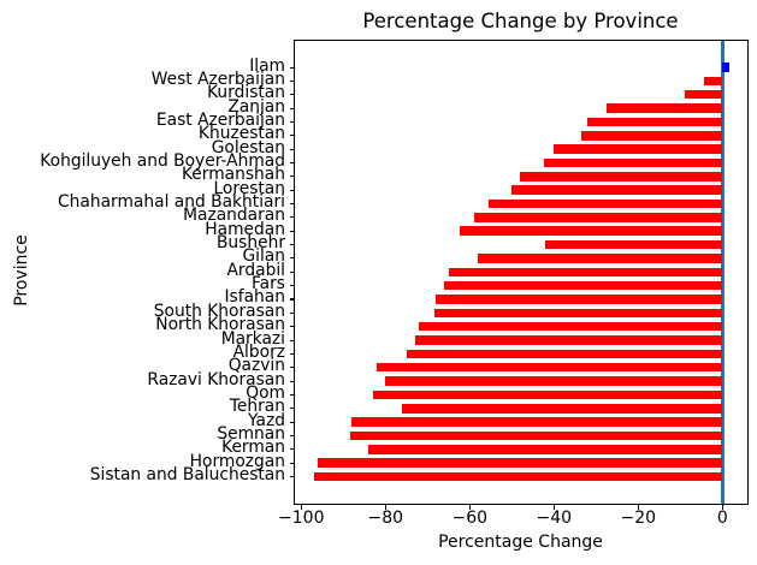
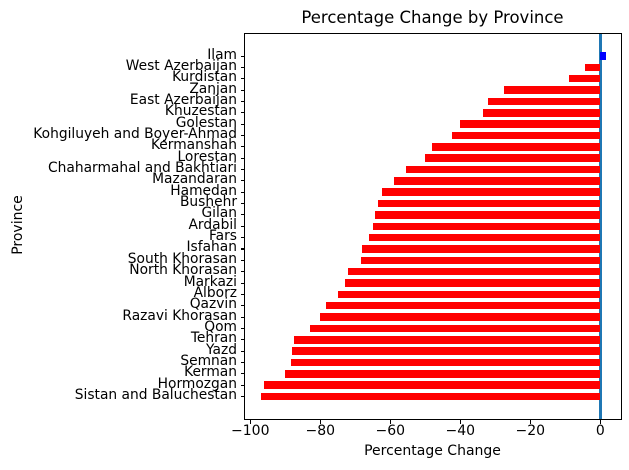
Bushehr: -42 -> -64
Gilan: -58 -> -64
Qazvin: -82 -> -78
Tehran: -76 -> -88
Kerman: -84 -> -90
